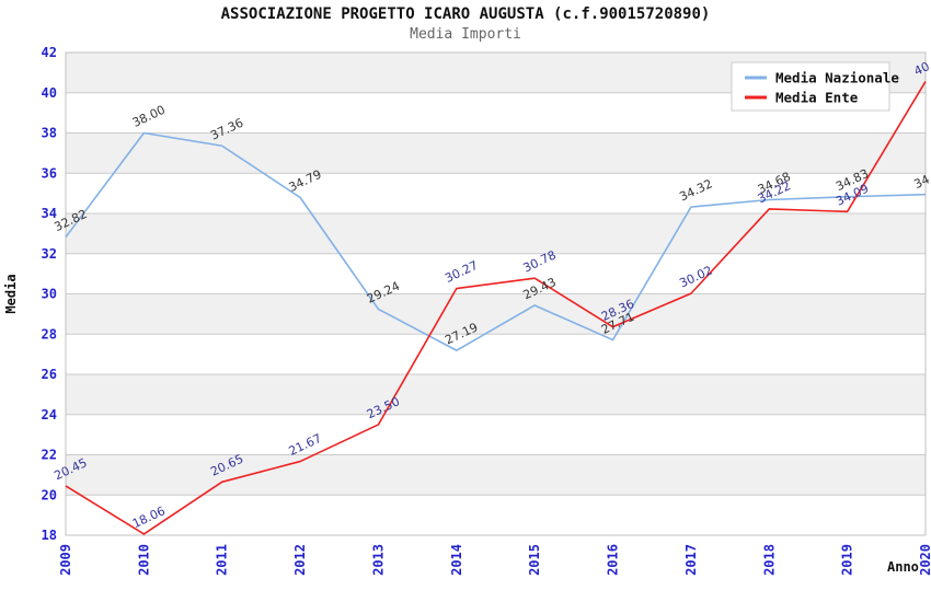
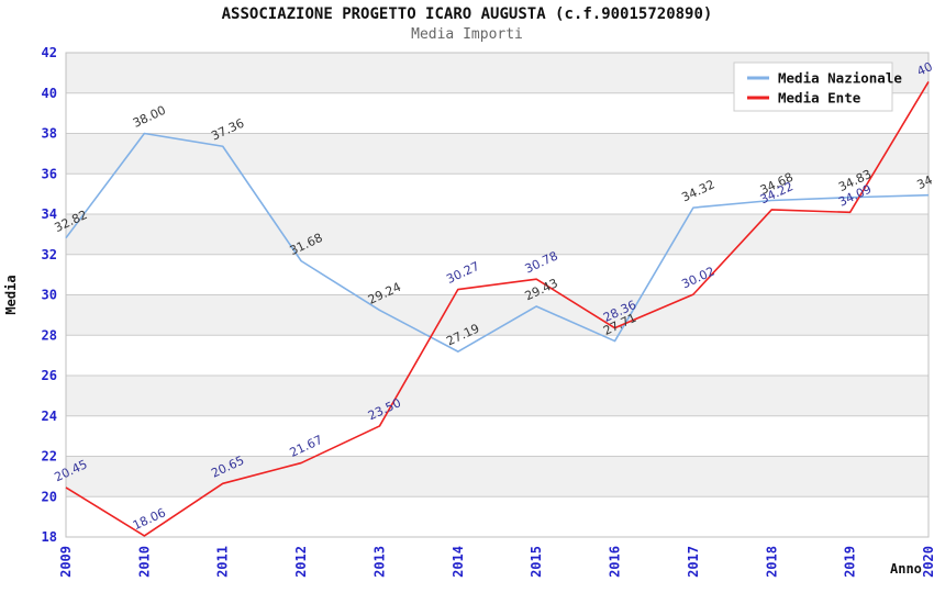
Media Nazionale/2012: 34.79 -> 31.68
